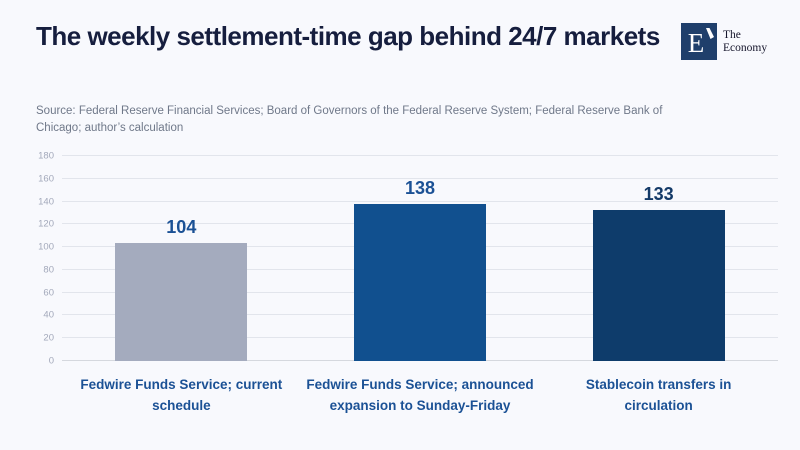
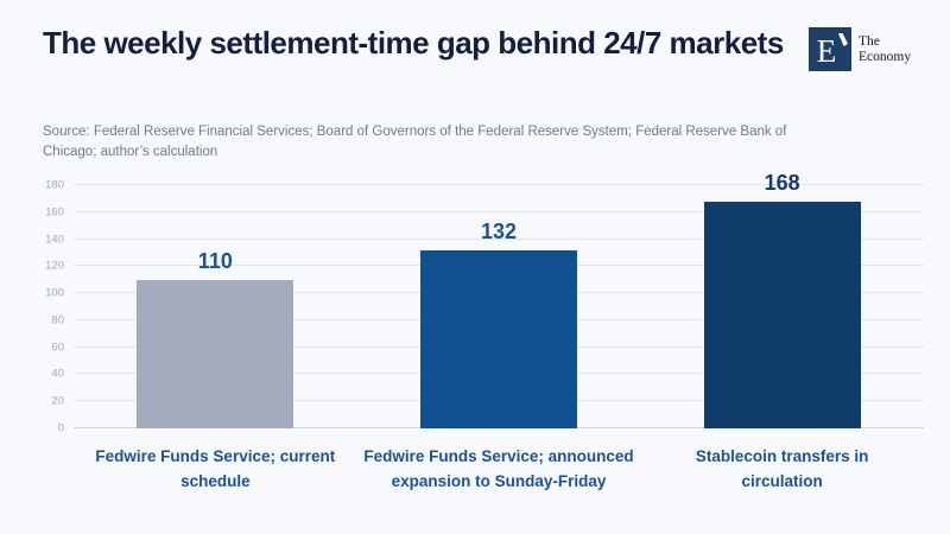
Fedwire Funds Service; current schedule: 104 -> 110
Fedwire Funds Service; announced expansion to Sunday-Friday: 138 -> 132
Stablecoin transfers in circulation: 133 -> 168
